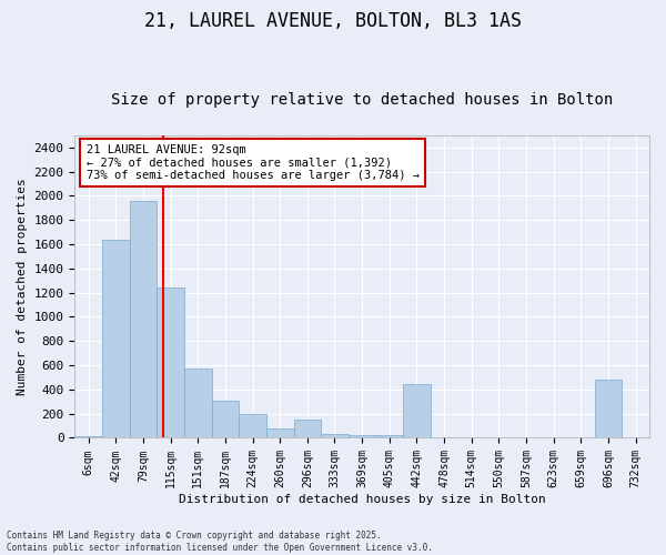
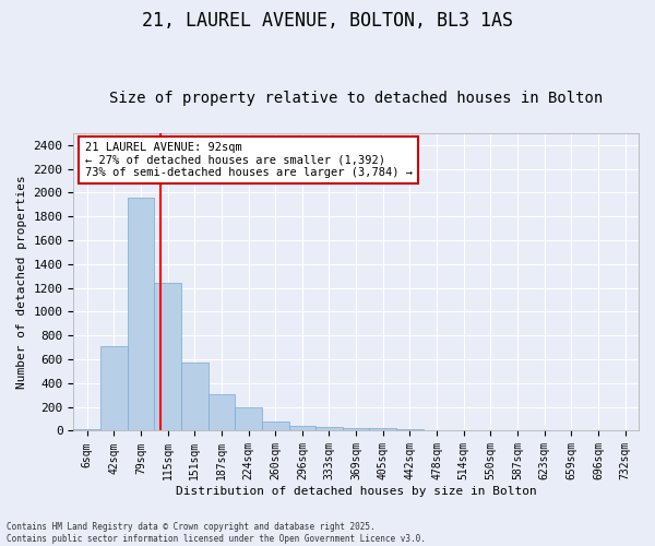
42sqm: 1640 -> 710
296sqm: 150 -> 40
442sqm: 440 -> 10
696sqm: 480 -> 0
